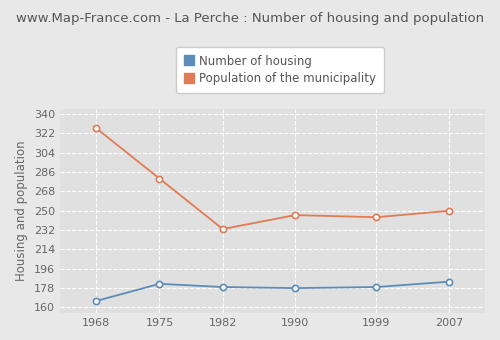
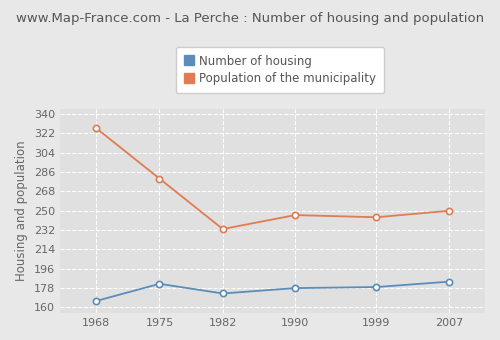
Number of housing/1982: 179 -> 173
